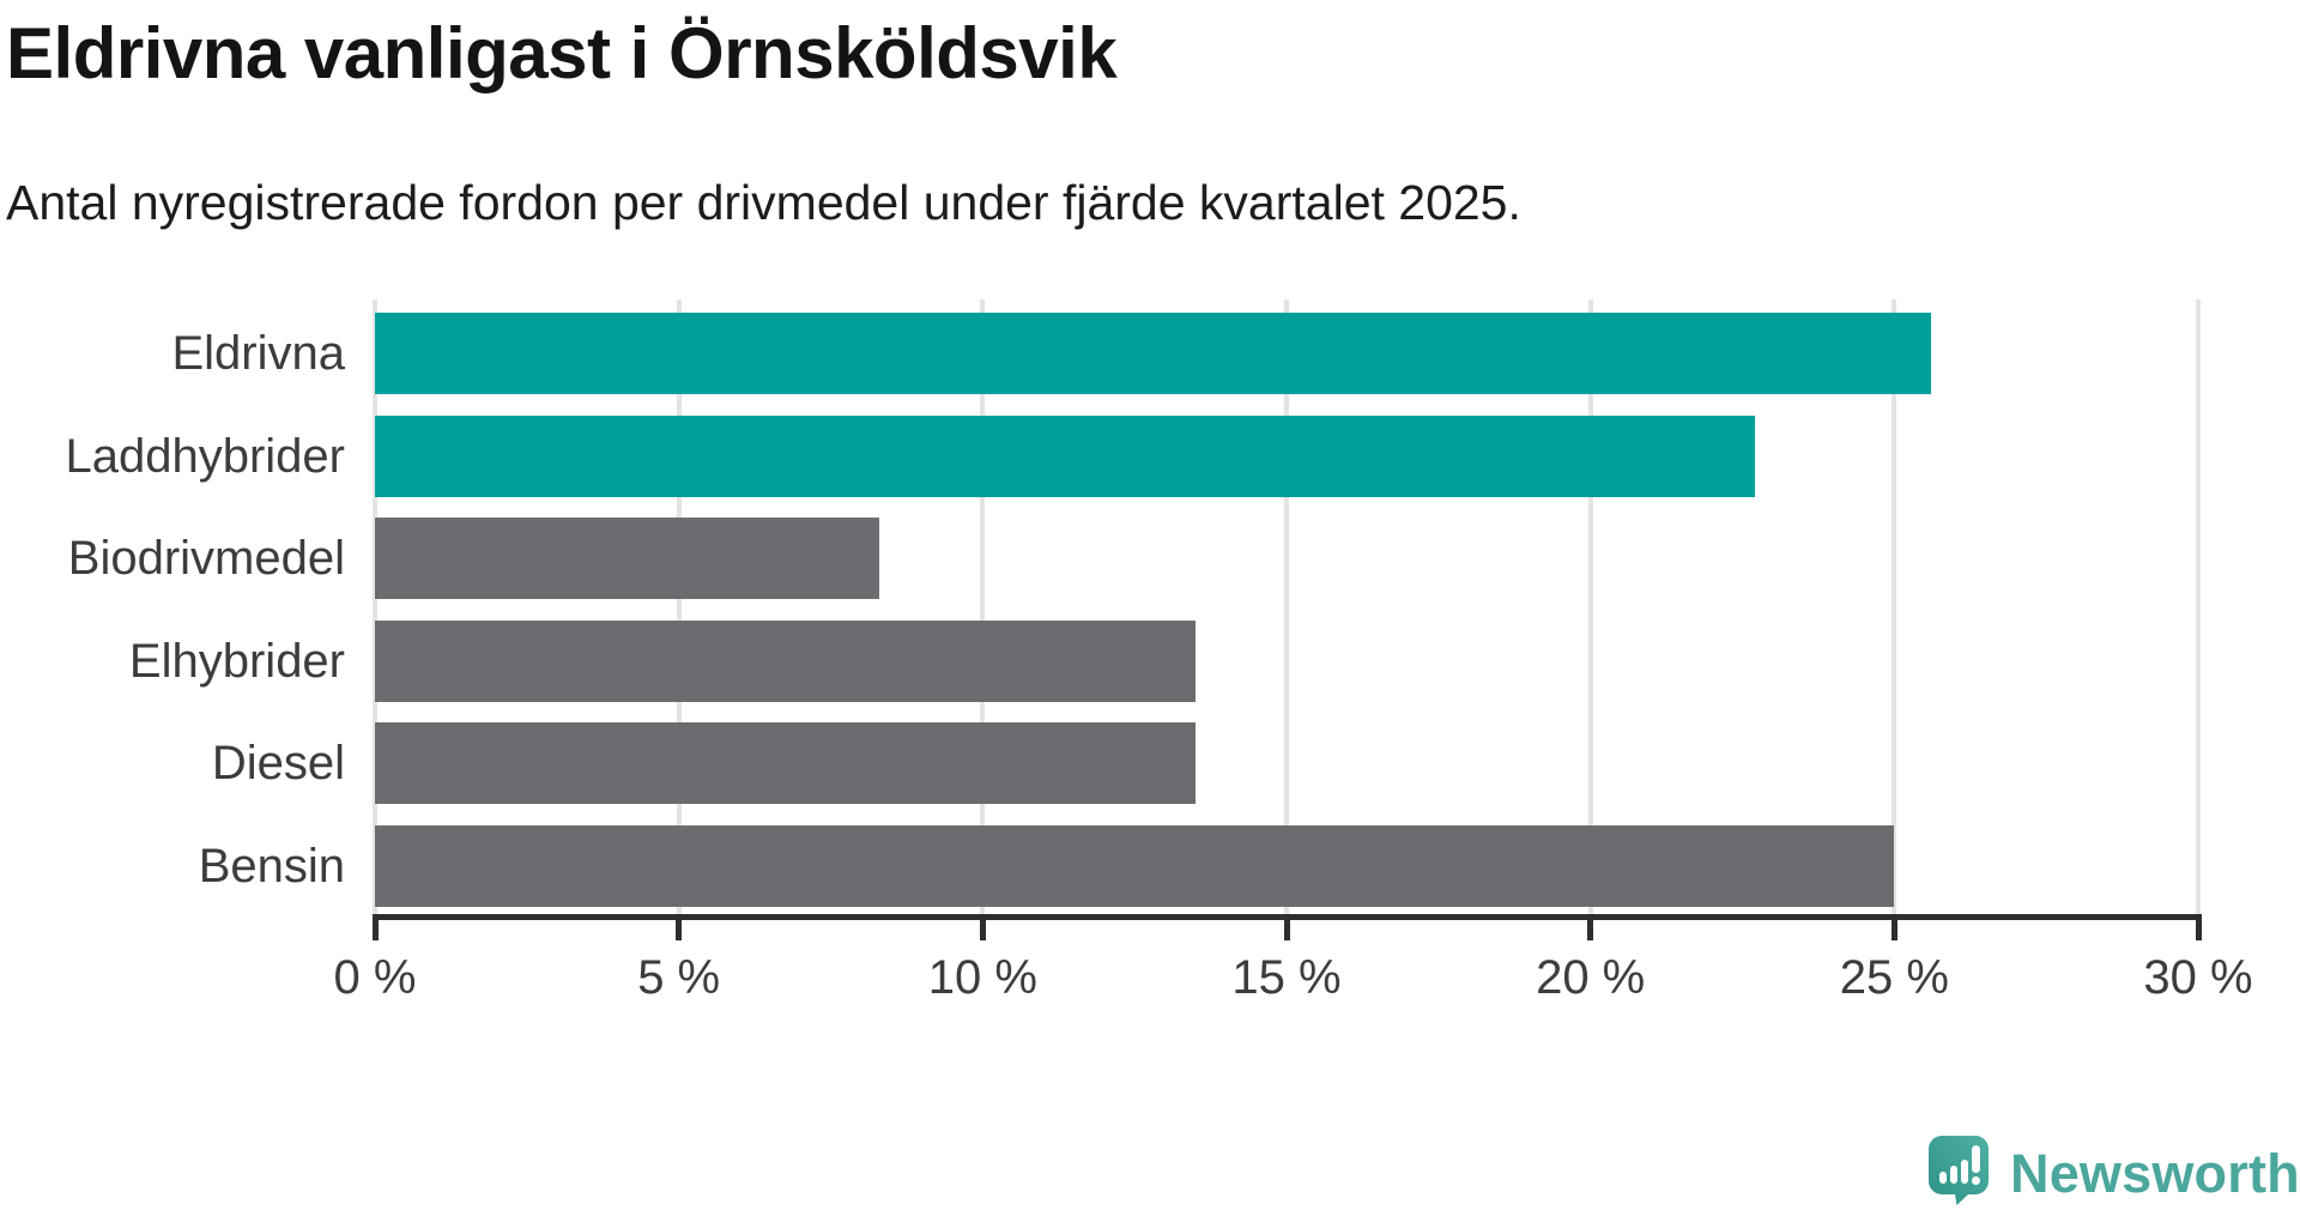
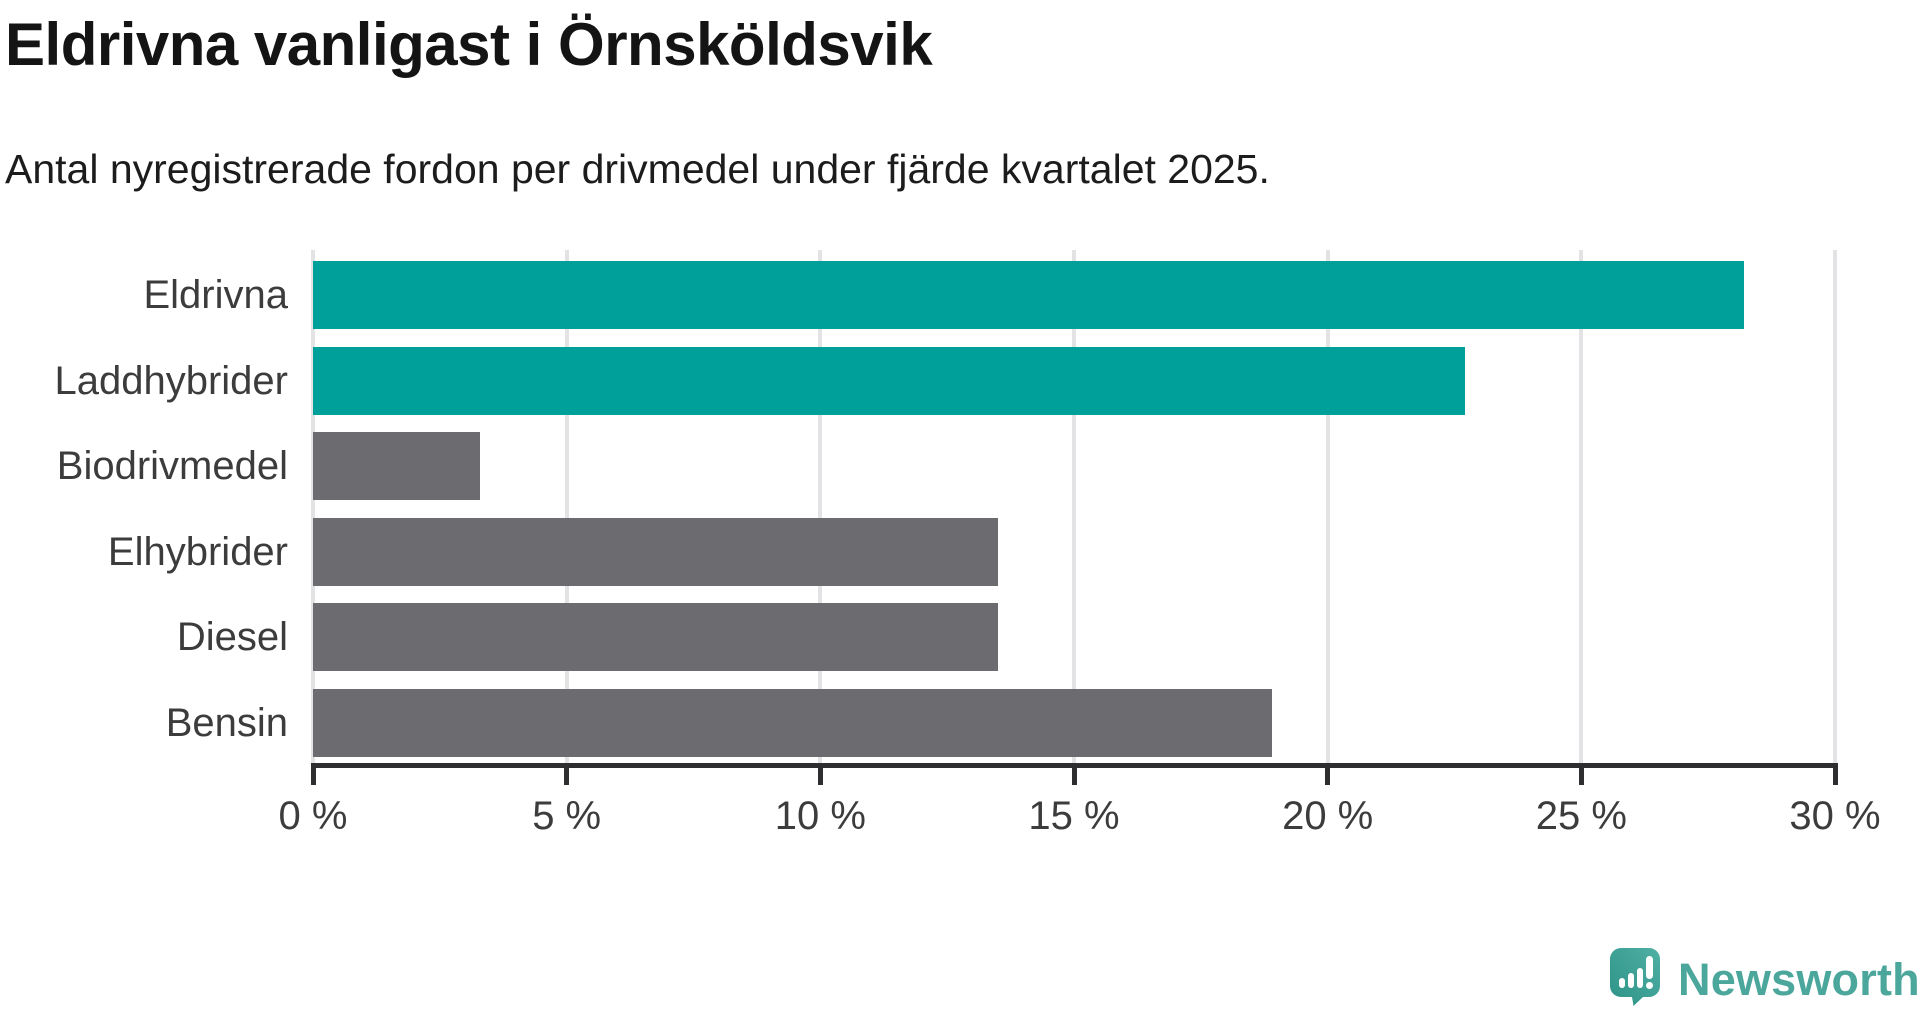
Eldrivna: 25.6% -> 28.2%
Biodrivmedel: 8.3% -> 3.3%
Bensin: 25.0% -> 18.9%
